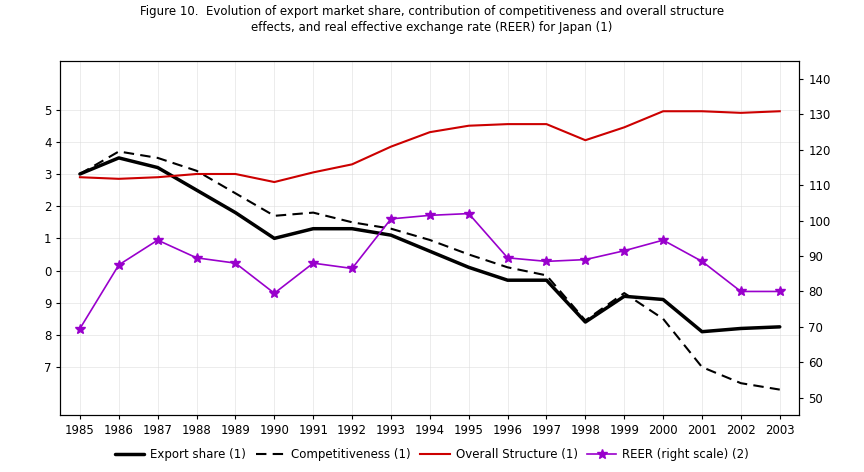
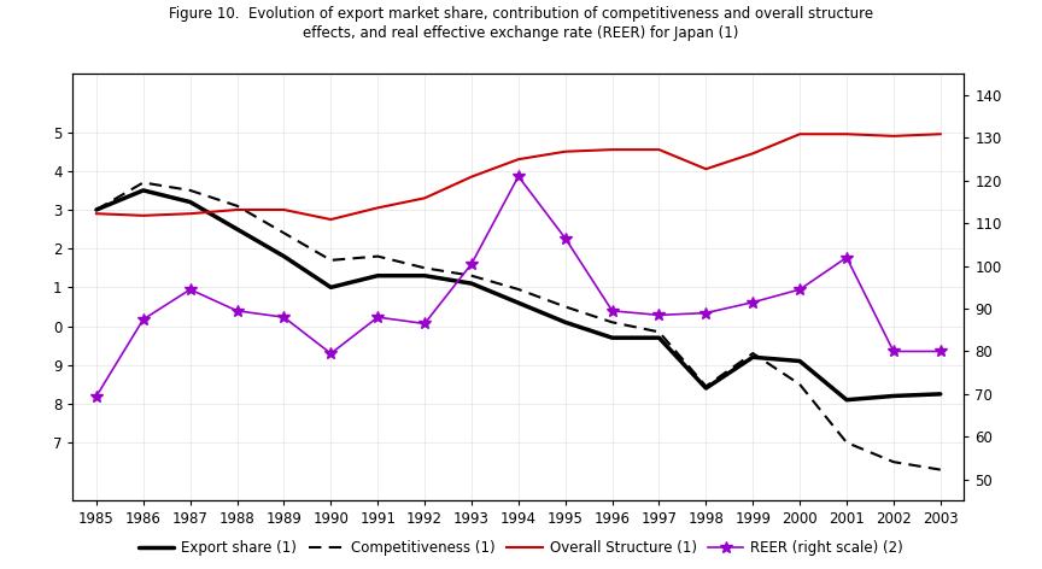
REER (right scale) (2)/1994: 101.5 -> 121.0
REER (right scale) (2)/1995: 102.0 -> 106.5
REER (right scale) (2)/2001: 88.5 -> 102.0
